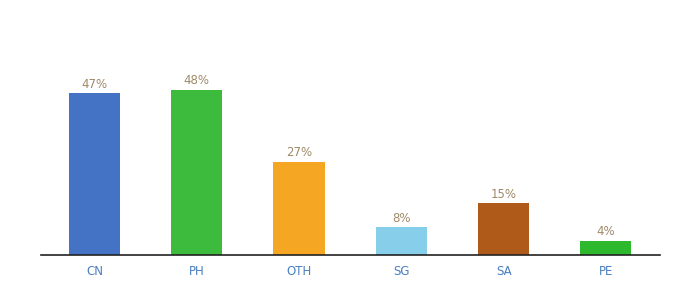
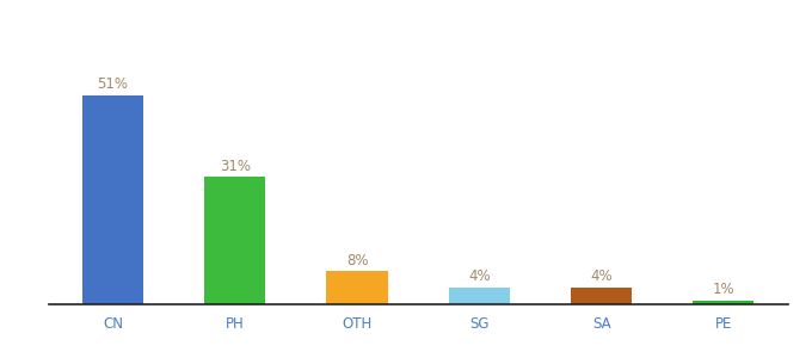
CN: 47% -> 51%
PH: 48% -> 31%
OTH: 27% -> 8%
SG: 8% -> 4%
SA: 15% -> 4%
PE: 4% -> 1%
